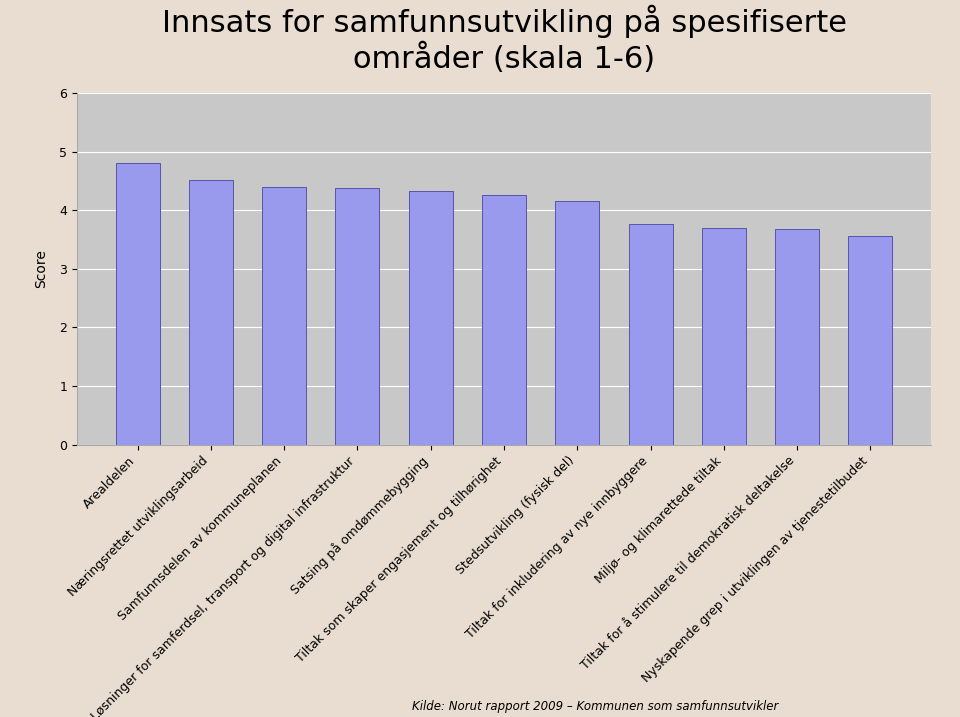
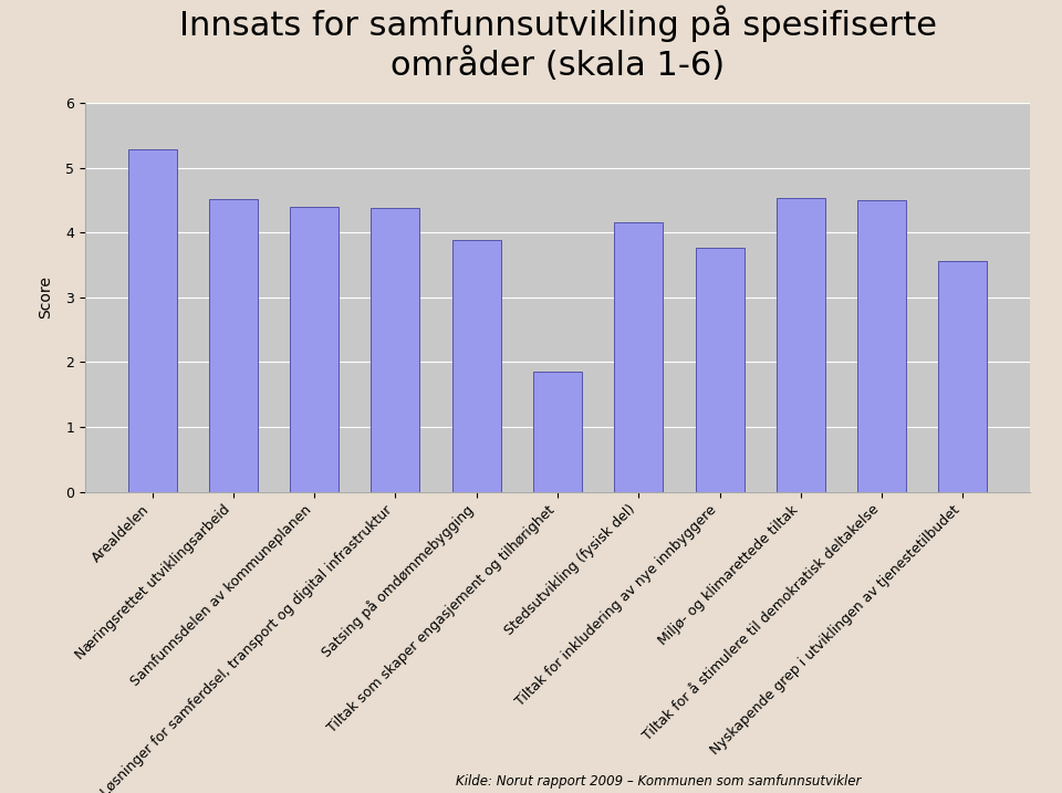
Arealdelen: 4.80 -> 5.28
Satsing på omdømmebygging: 4.33 -> 3.88
Tiltak som skaper engasjement og tilhørighet: 4.26 -> 1.86
Miljø- og klimarettede tiltak: 3.70 -> 4.54
Tiltak for å stimulere til demokratisk deltakelse: 3.68 -> 4.50
